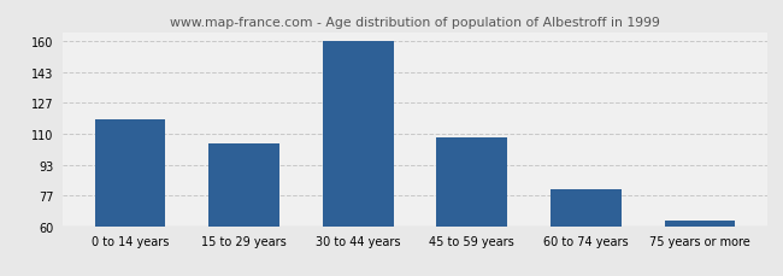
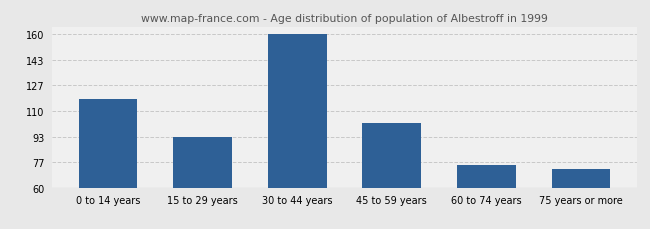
15 to 29 years: 105 -> 93
45 to 59 years: 108 -> 102
60 to 74 years: 80 -> 75
75 years or more: 63 -> 72
